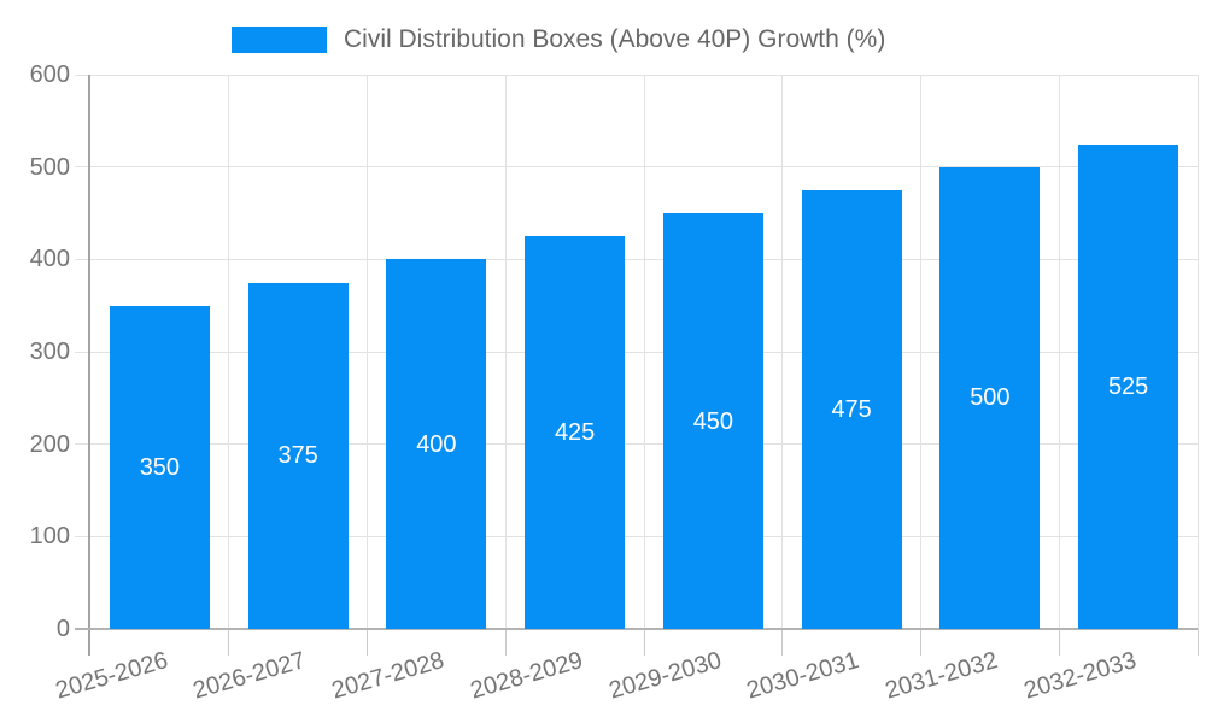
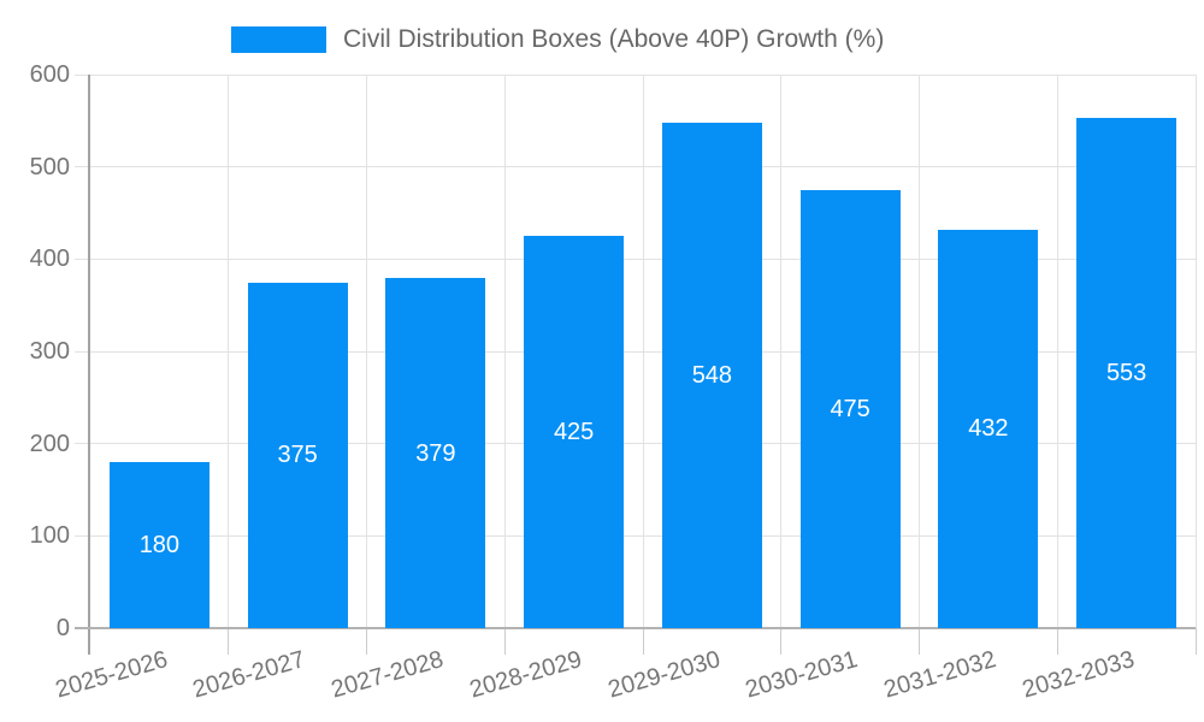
2025-2026: 350 -> 180
2027-2028: 400 -> 379
2029-2030: 450 -> 548
2031-2032: 500 -> 432
2032-2033: 525 -> 553
